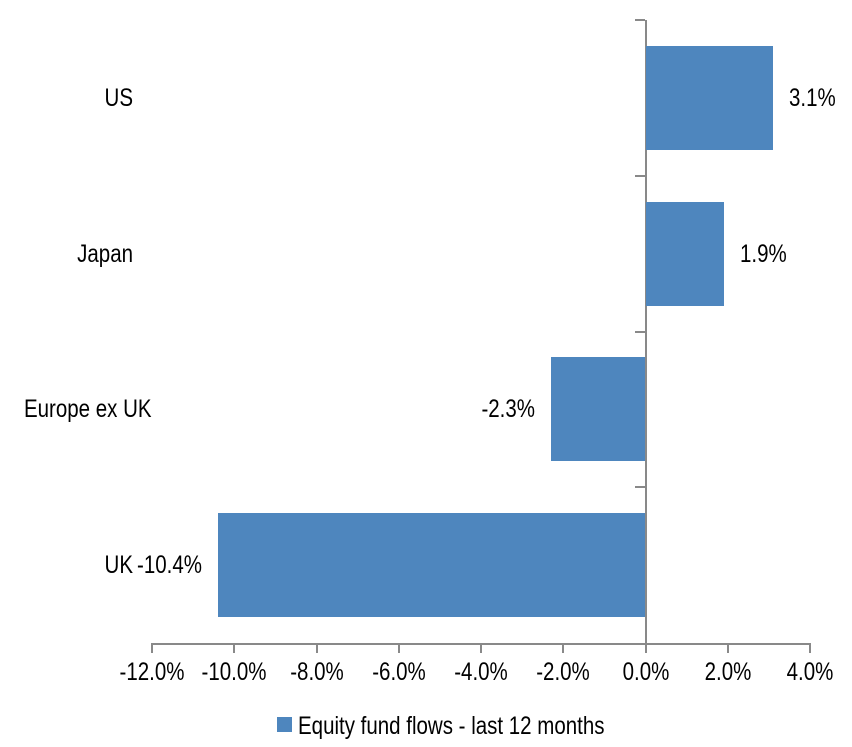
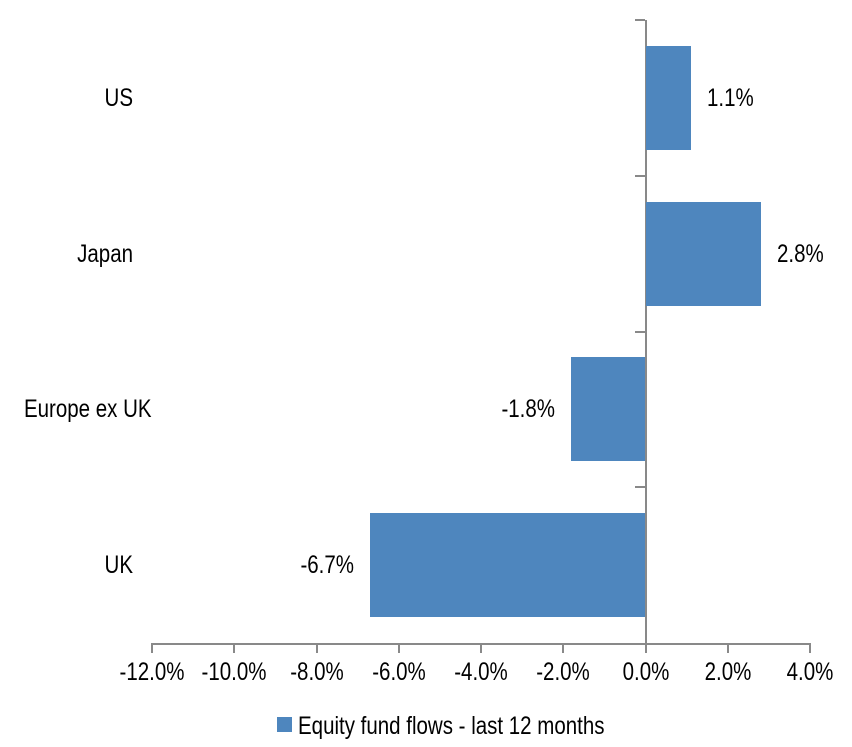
US: 3.1% -> 1.1%
Japan: 1.9% -> 2.8%
Europe ex UK: -2.3% -> -1.8%
UK: -10.4% -> -6.7%
